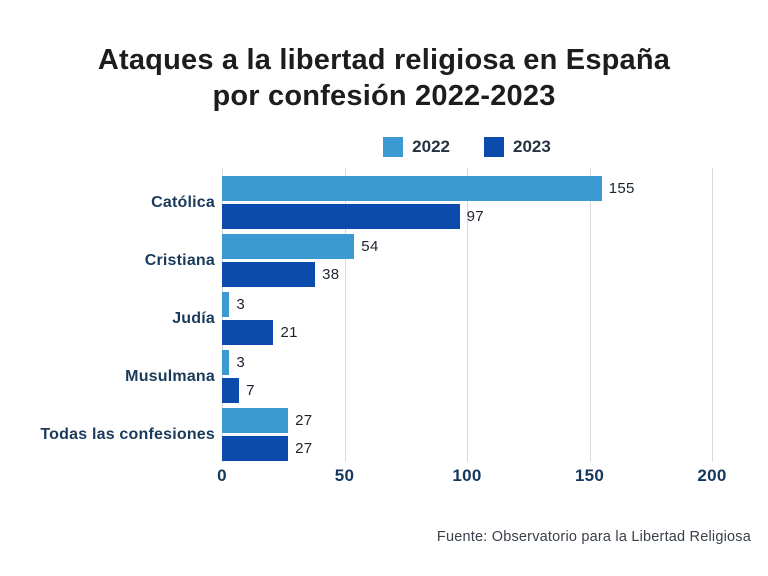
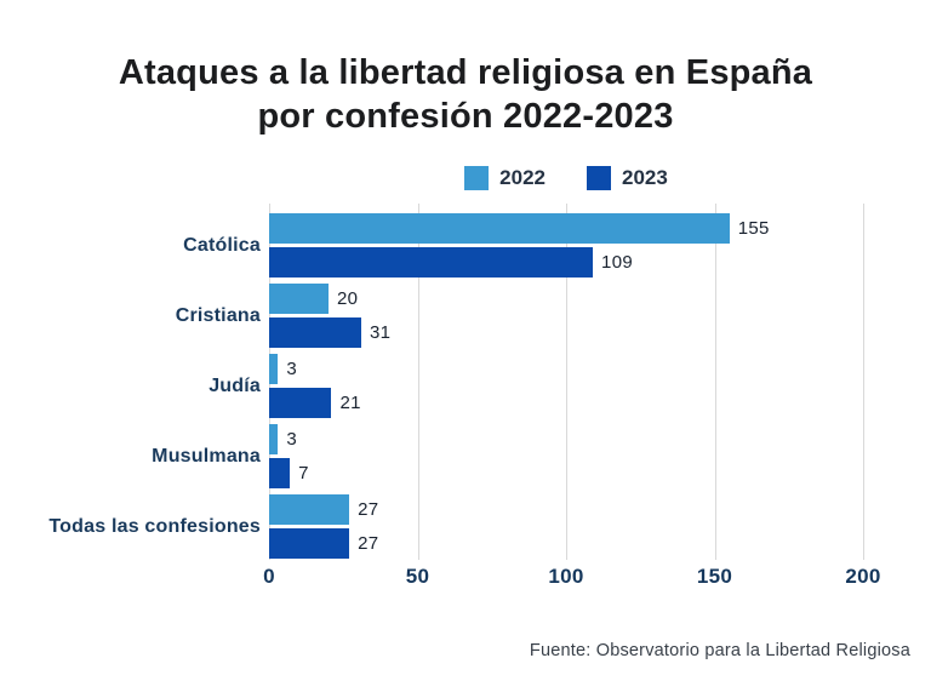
2023/Católica: 97 -> 109
2022/Cristiana: 54 -> 20
2023/Cristiana: 38 -> 31
